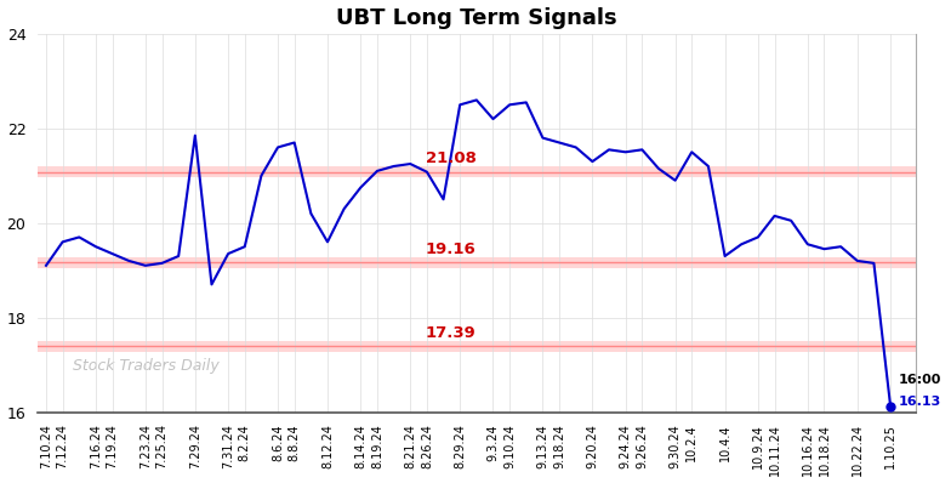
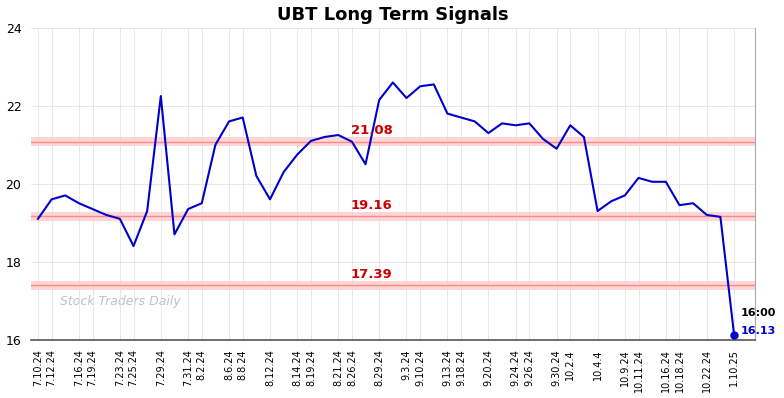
7.25.24: 19.15 -> 18.40
7.29.24: 21.85 -> 22.25
8.29.24: 22.50 -> 22.15
10.16.24: 19.55 -> 20.05
